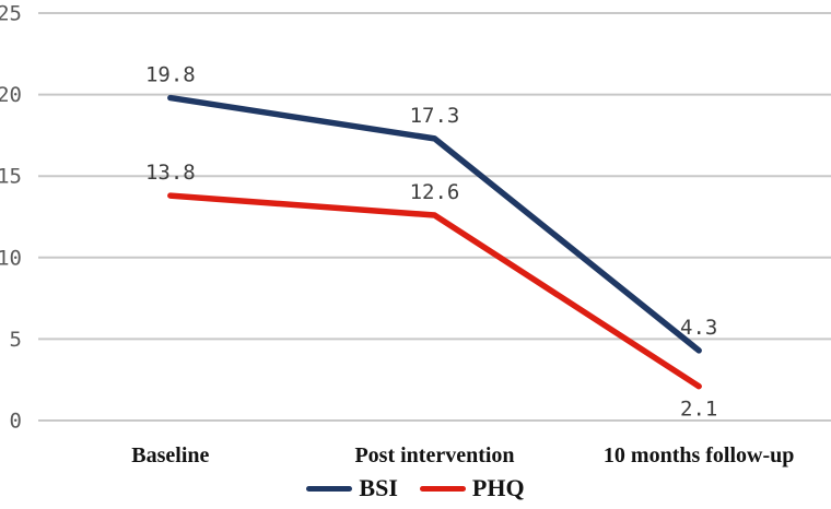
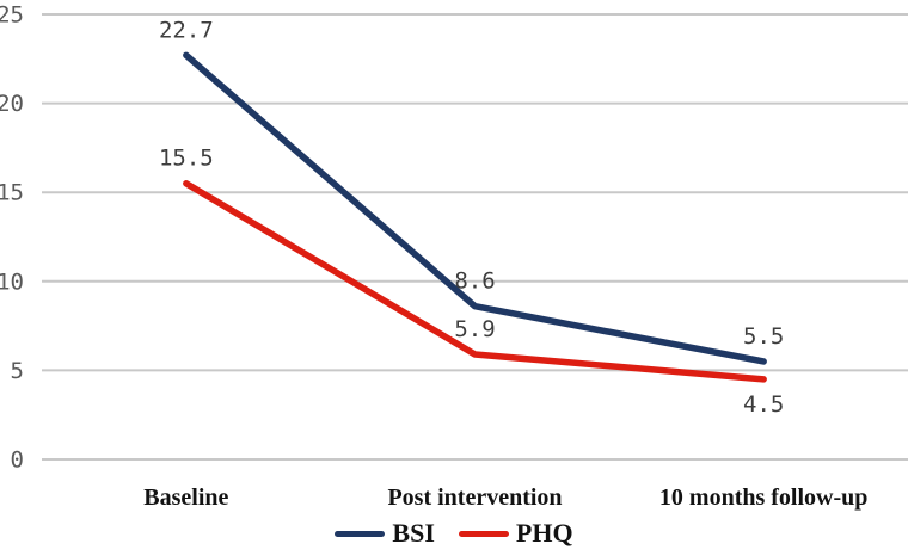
BSI/Baseline: 19.8 -> 22.7
PHQ/Baseline: 13.8 -> 15.5
BSI/Post intervention: 17.3 -> 8.6
PHQ/Post intervention: 12.6 -> 5.9
BSI/10 months follow-up: 4.3 -> 5.5
PHQ/10 months follow-up: 2.1 -> 4.5
